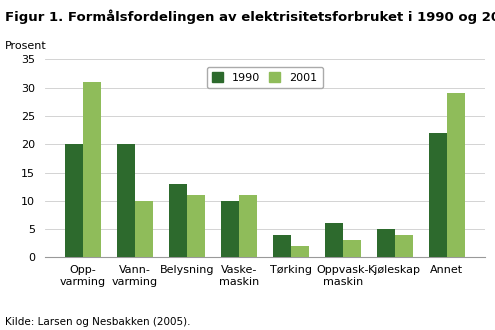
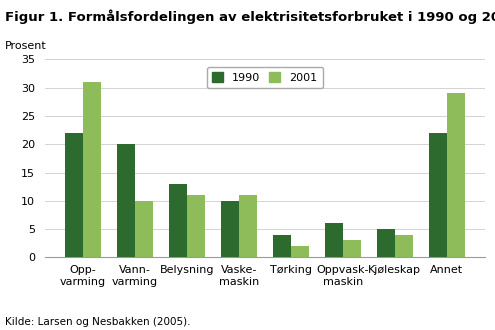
1990/Opp- varming: 20 -> 22
